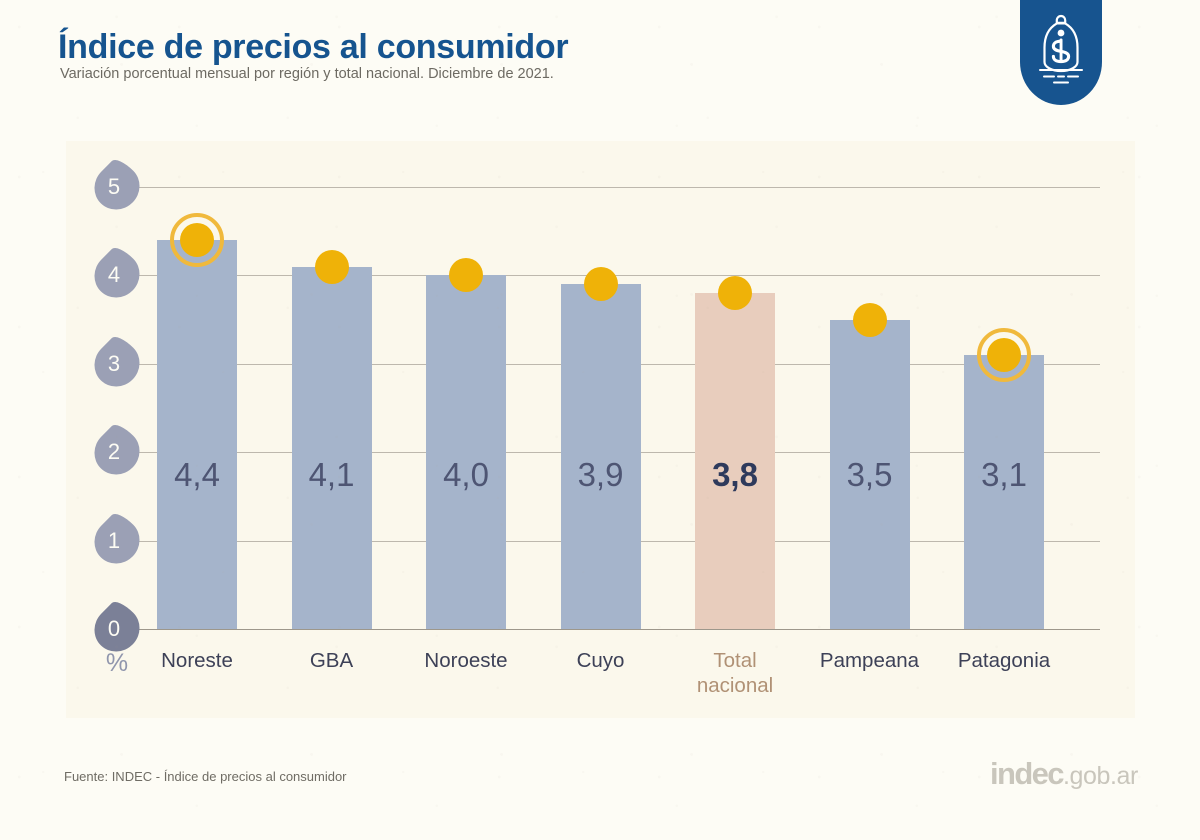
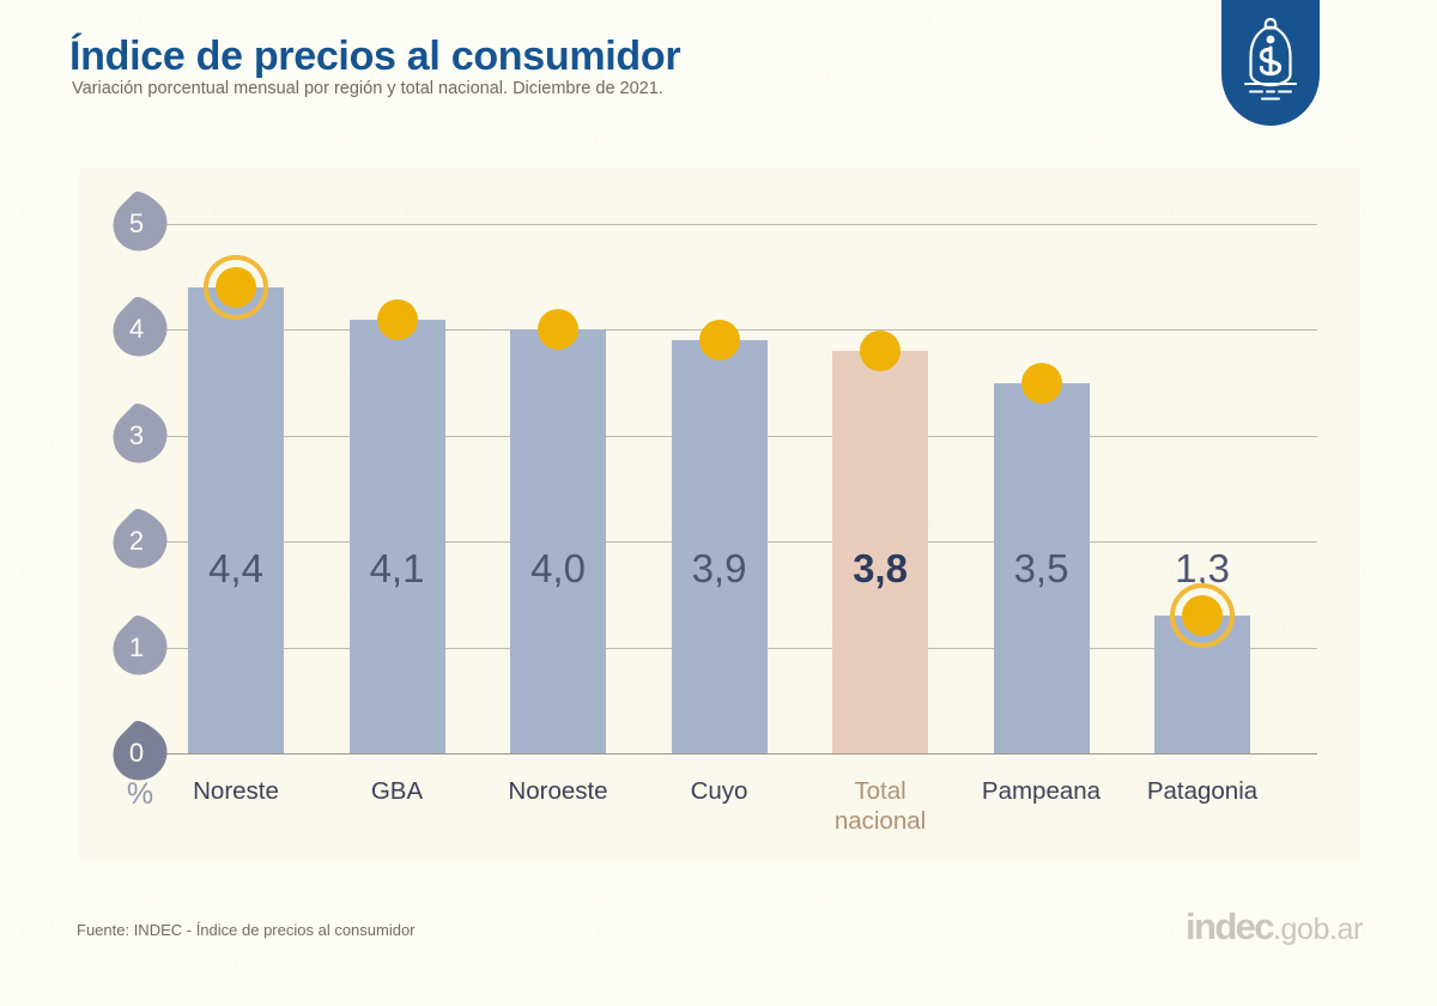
Patagonia: 3,1 -> 1,3
